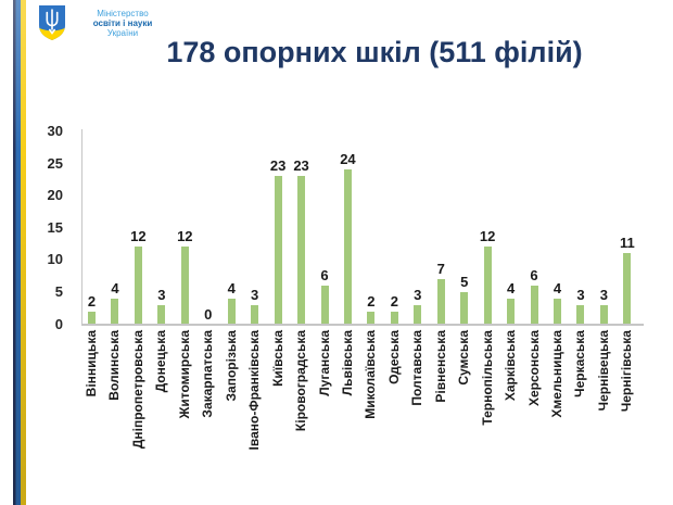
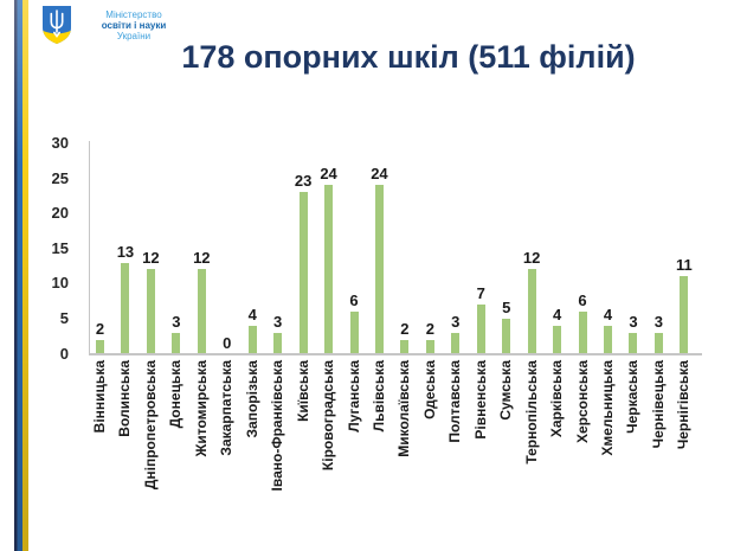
Волинська: 4 -> 13
Кіровоградська: 23 -> 24
